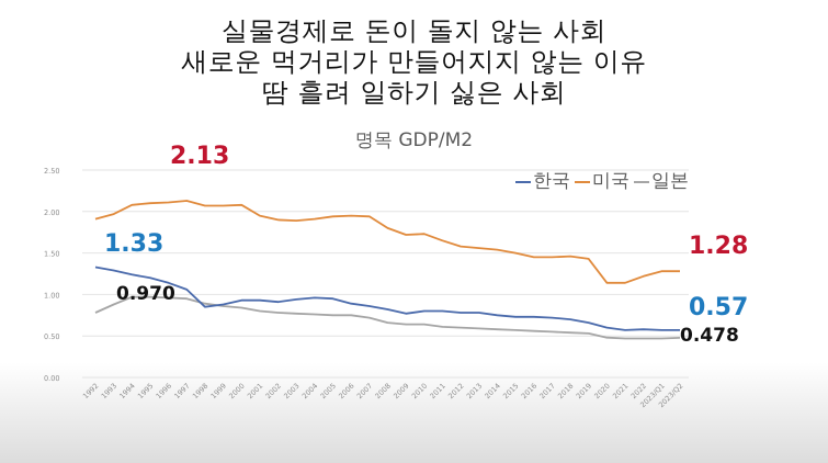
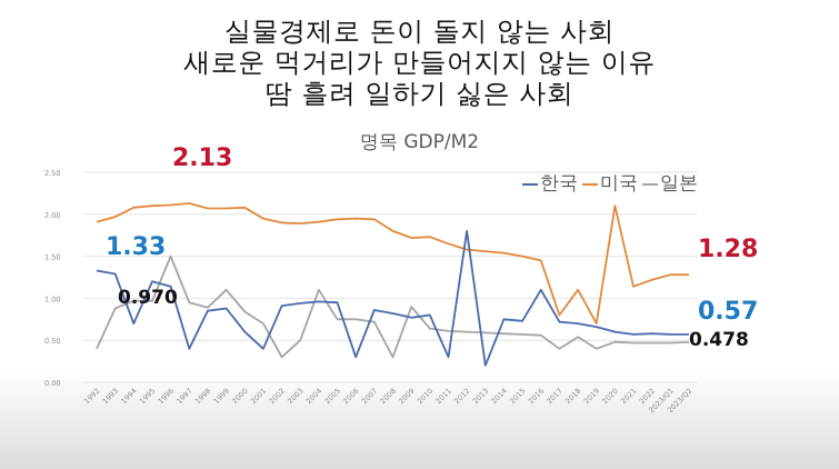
일본/1992: 0.8 -> 0.4
한국/1994: 1.2 -> 0.7
일본/1996: 1.0 -> 1.5
한국/1997: 1.1 -> 0.4
일본/1999: 0.9 -> 1.1
한국/2000: 0.9 -> 0.6
한국/2001: 0.9 -> 0.4
일본/2001: 0.8 -> 0.7
일본/2002: 0.8 -> 0.3
일본/2003: 0.8 -> 0.5
일본/2004: 0.8 -> 1.1
한국/2006: 0.9 -> 0.3
일본/2008: 0.7 -> 0.3
일본/2009: 0.6 -> 0.9
한국/2011: 0.8 -> 0.3
한국/2012: 0.8 -> 1.8
한국/2013: 0.8 -> 0.2
한국/2016: 0.7 -> 1.1
미국/2017: 1.4 -> 0.8
일본/2017: 0.6 -> 0.4
미국/2018: 1.5 -> 1.1
미국/2019: 1.4 -> 0.7
일본/2019: 0.5 -> 0.4
미국/2020: 1.1 -> 2.1
